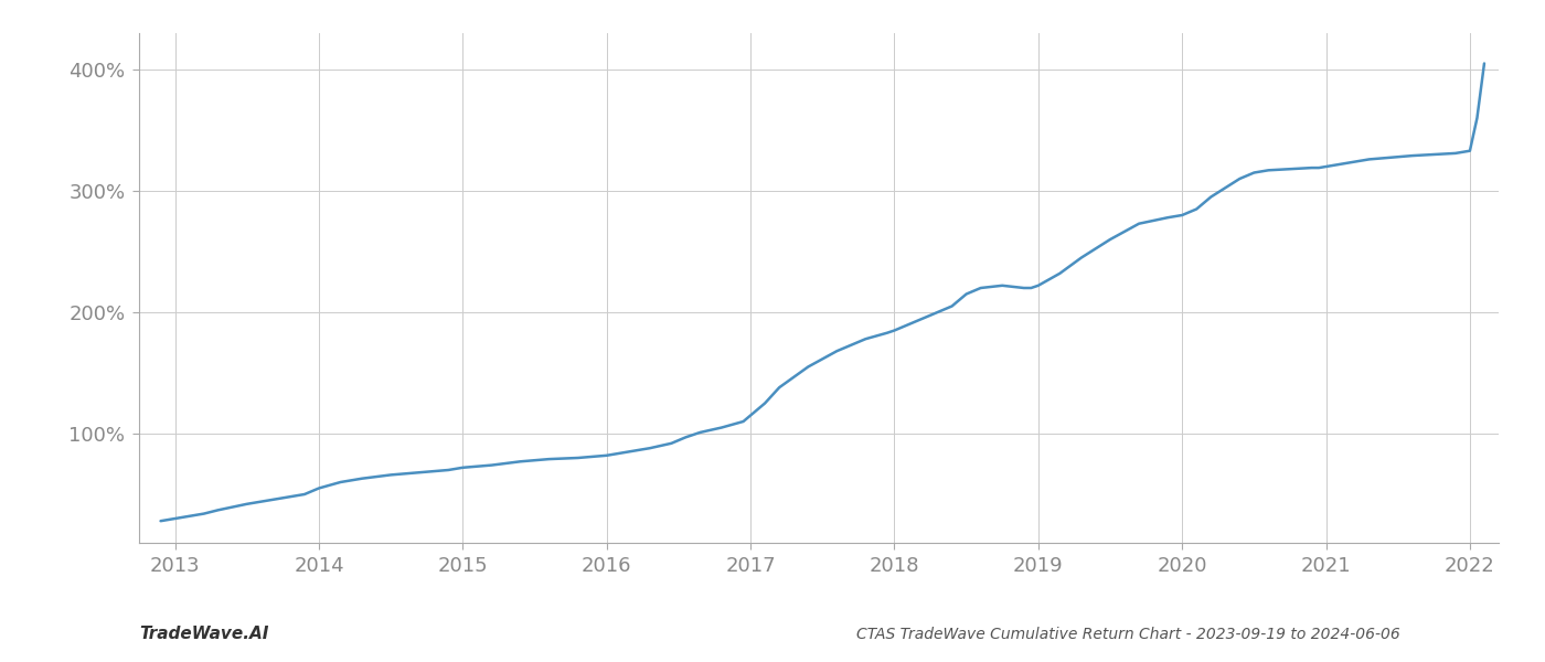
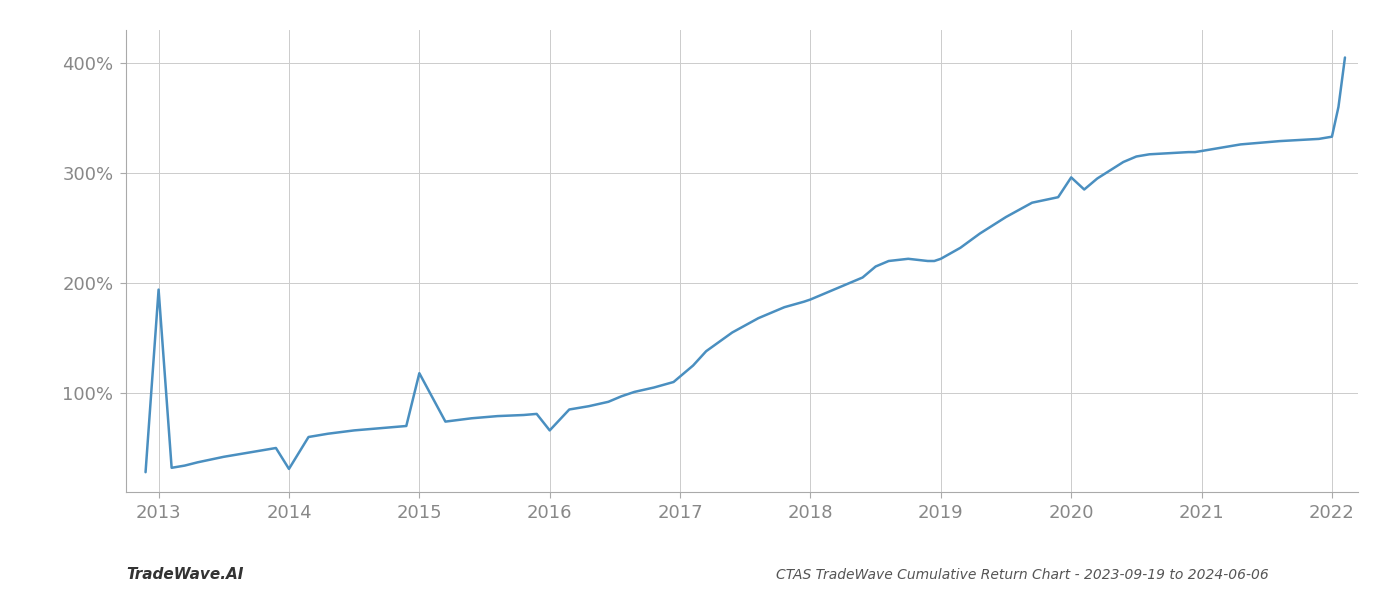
2013: 30% -> 194%
2014: 55% -> 31%
2015: 72% -> 118%
2016: 82% -> 66%
2020: 280% -> 296%
